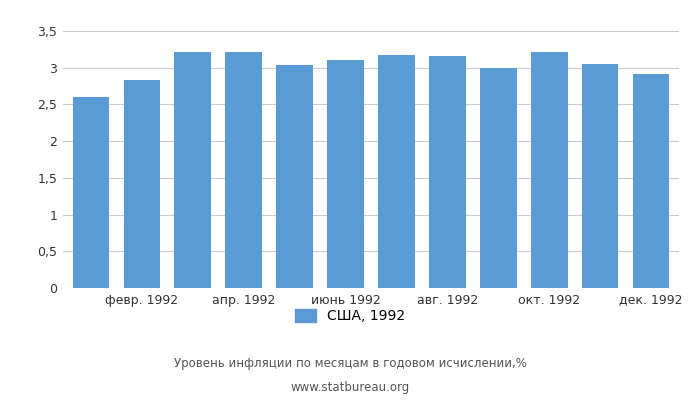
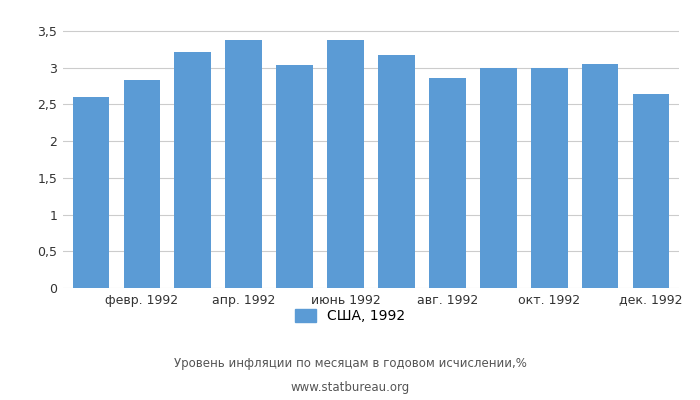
апр. 1992: 3,21 -> 3,38
июнь 1992: 3,10 -> 3,38
авг. 1992: 3,16 -> 2,86
окт. 1992: 3,21 -> 3,00
дек. 1992: 2,91 -> 2,64
